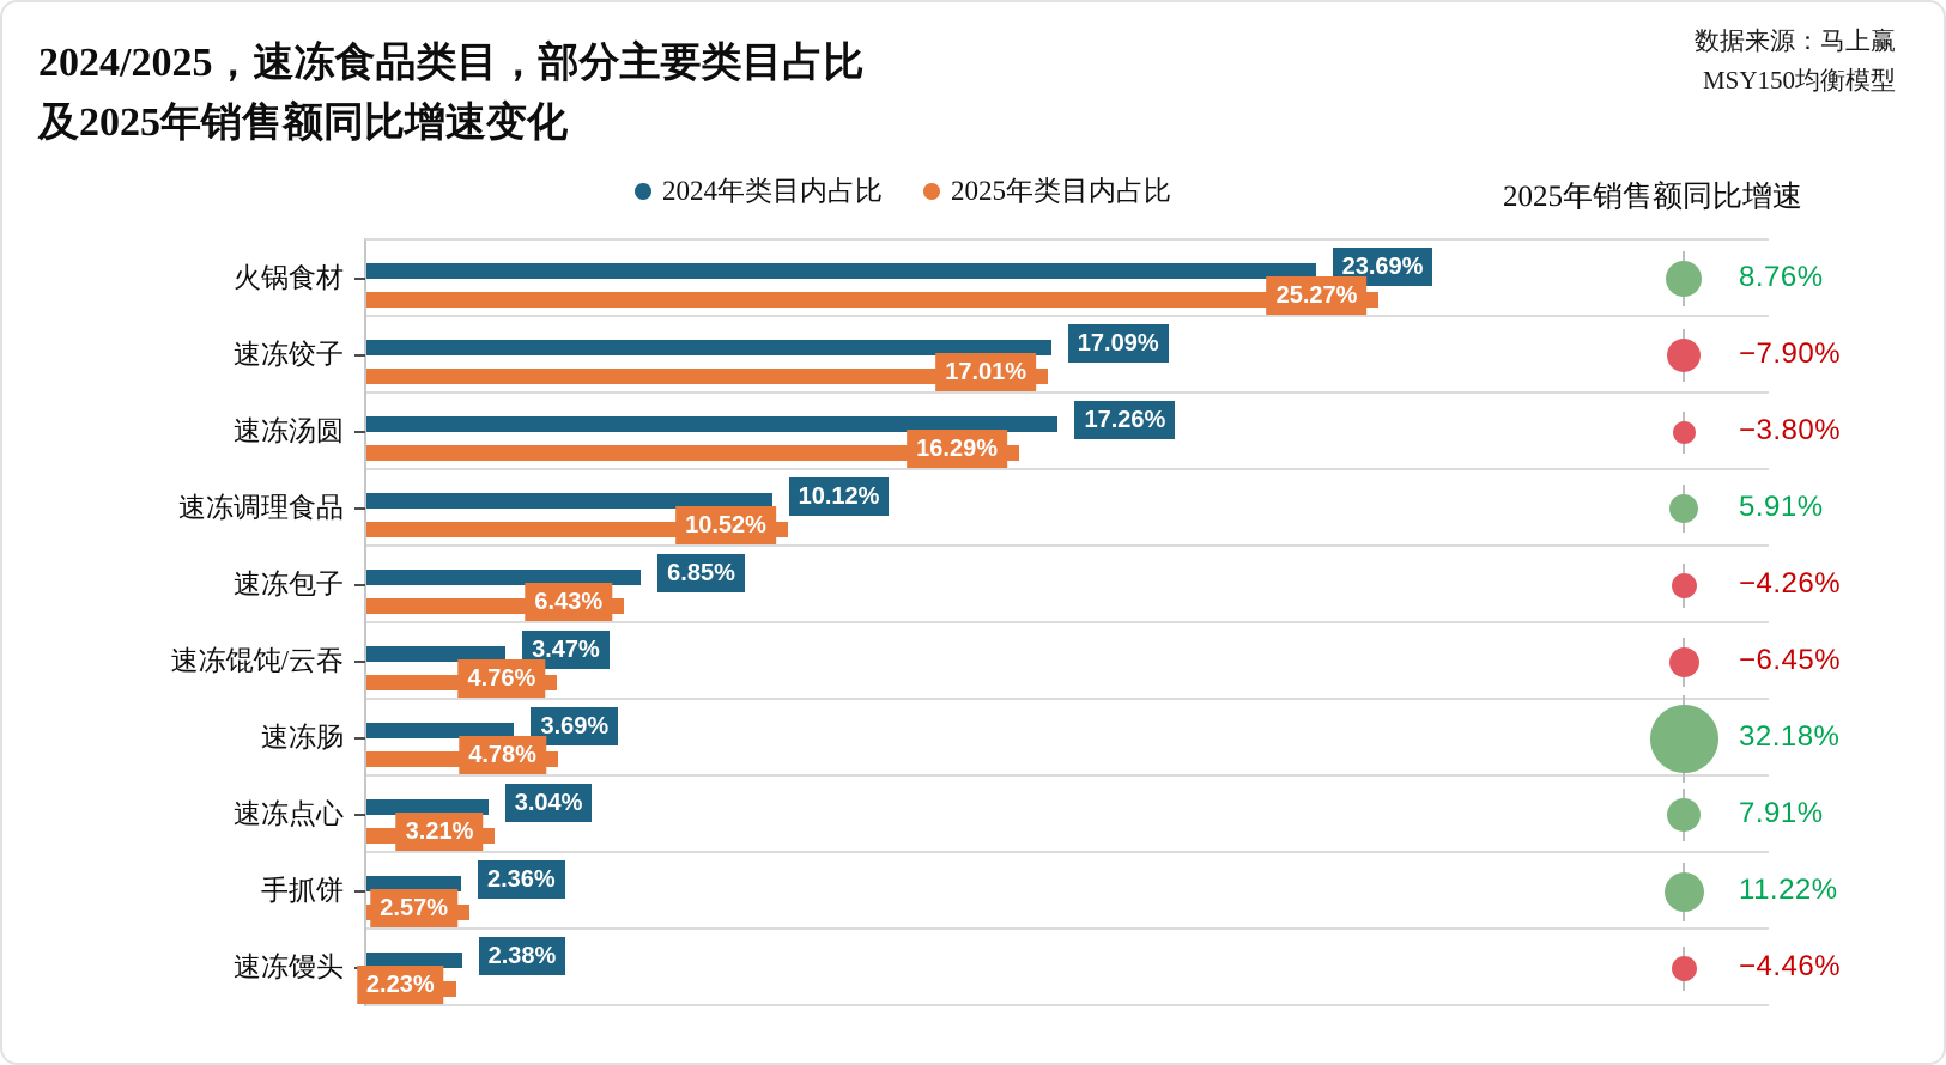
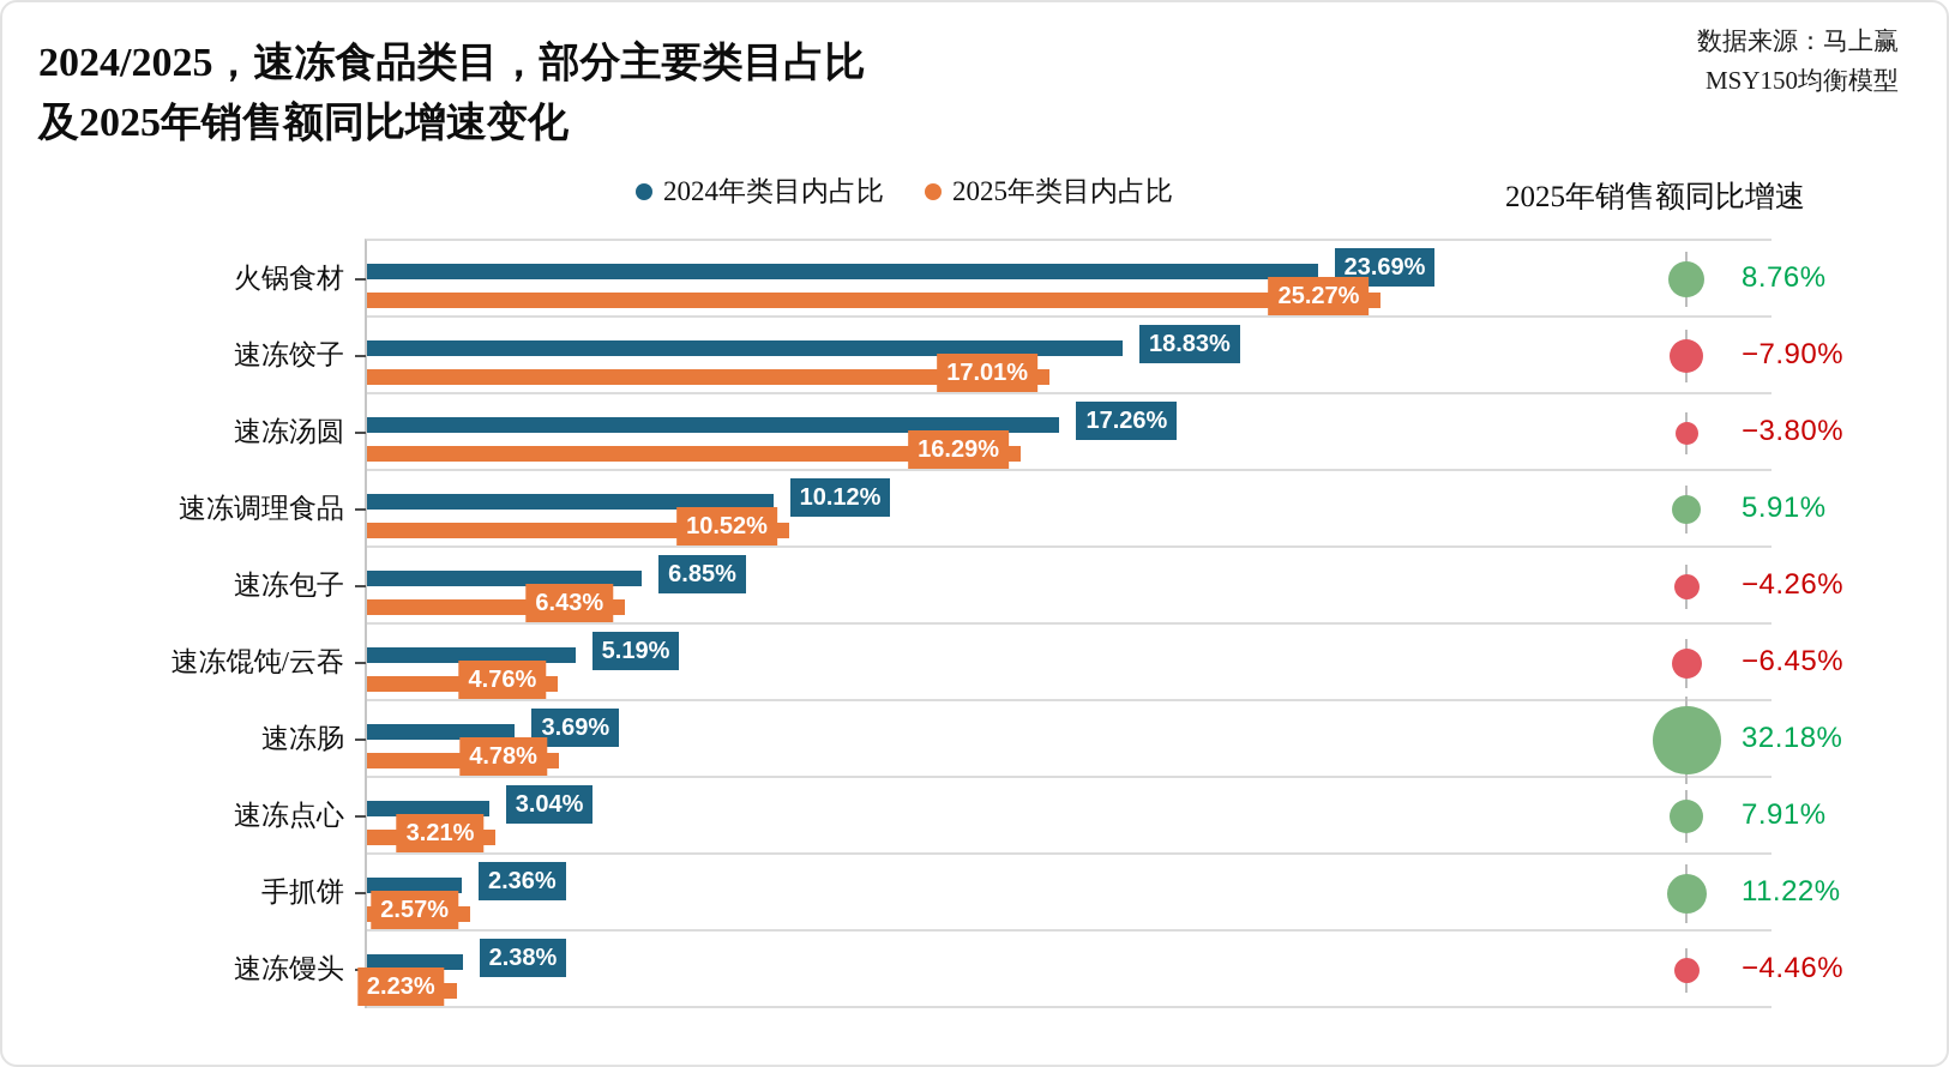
2024年类目内占比/速冻饺子: 17.09% -> 18.83%
2024年类目内占比/速冻馄饨/云吞: 3.47% -> 5.19%
